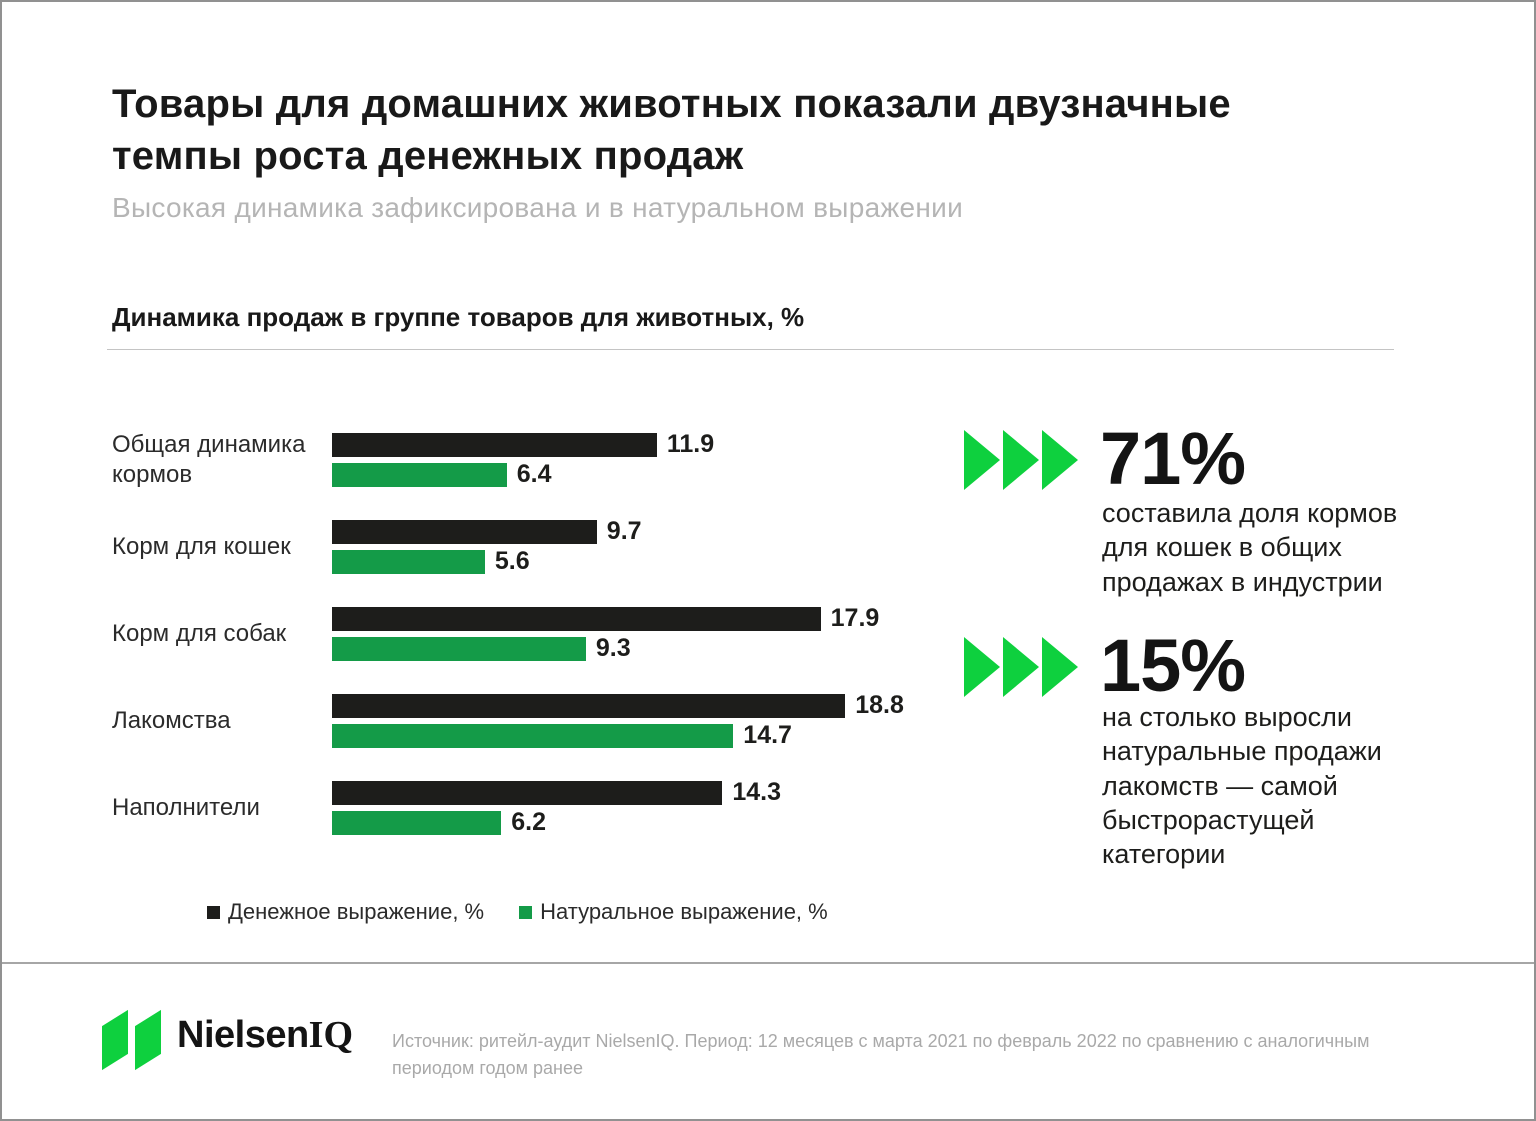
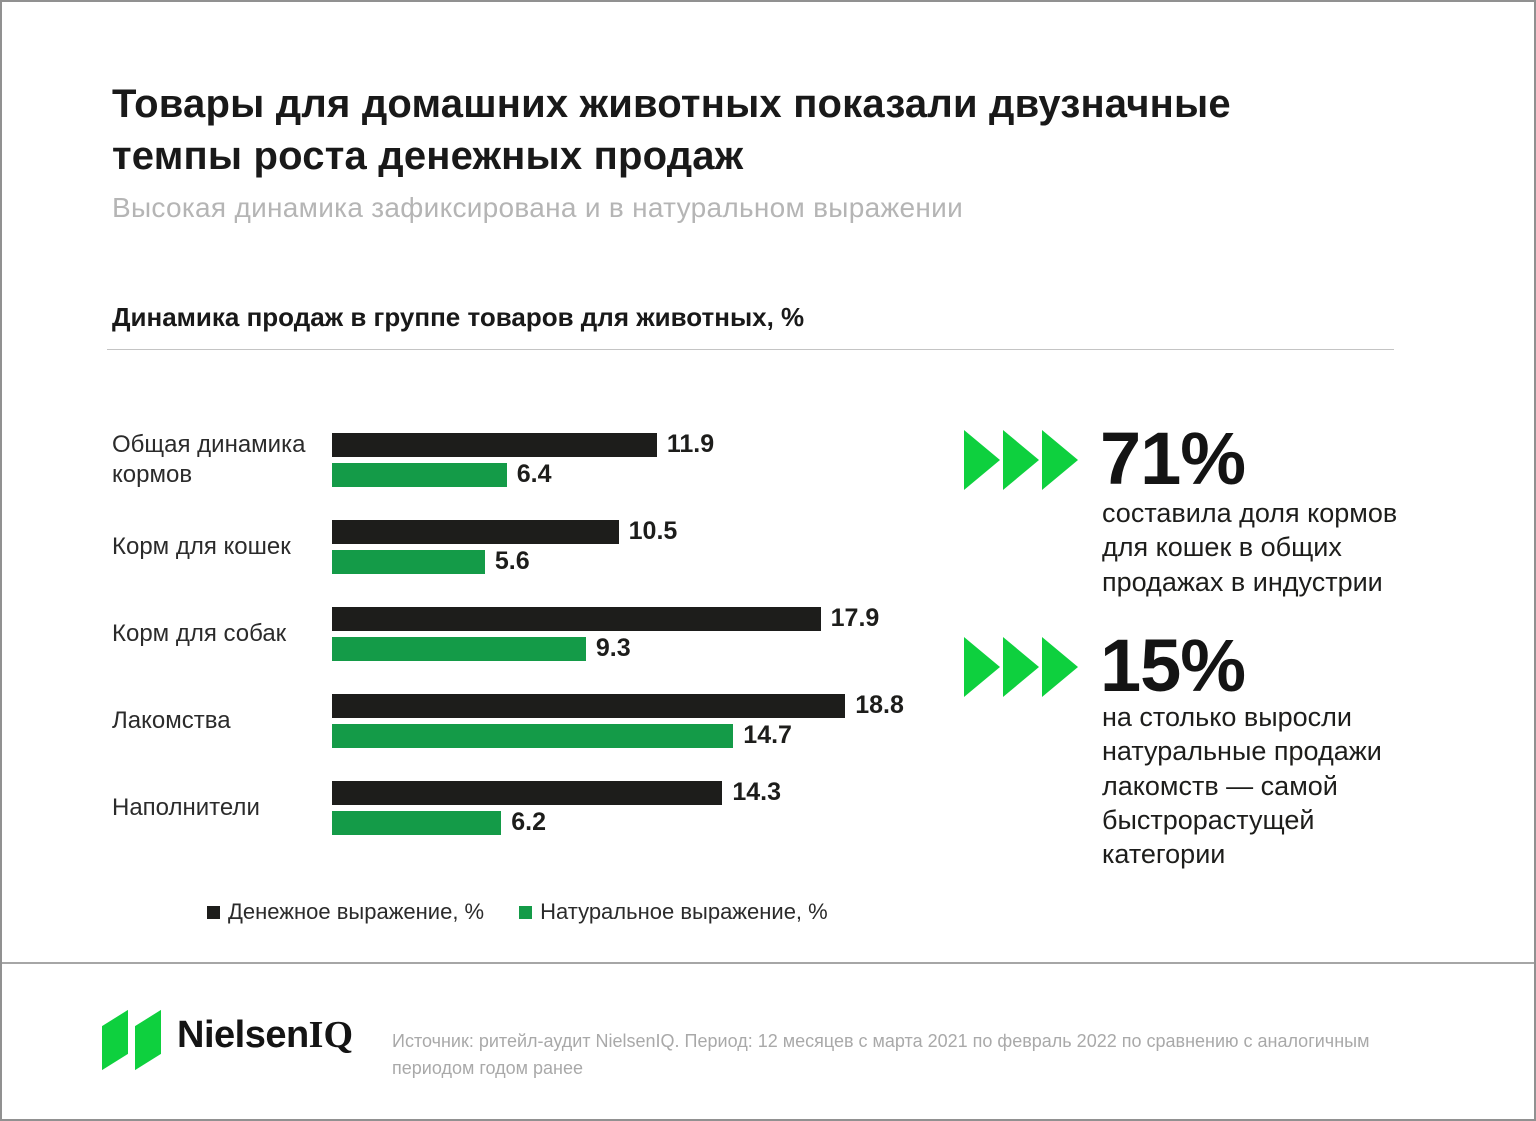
Денежное выражение, %/Корм для кошек: 9.7 -> 10.5
